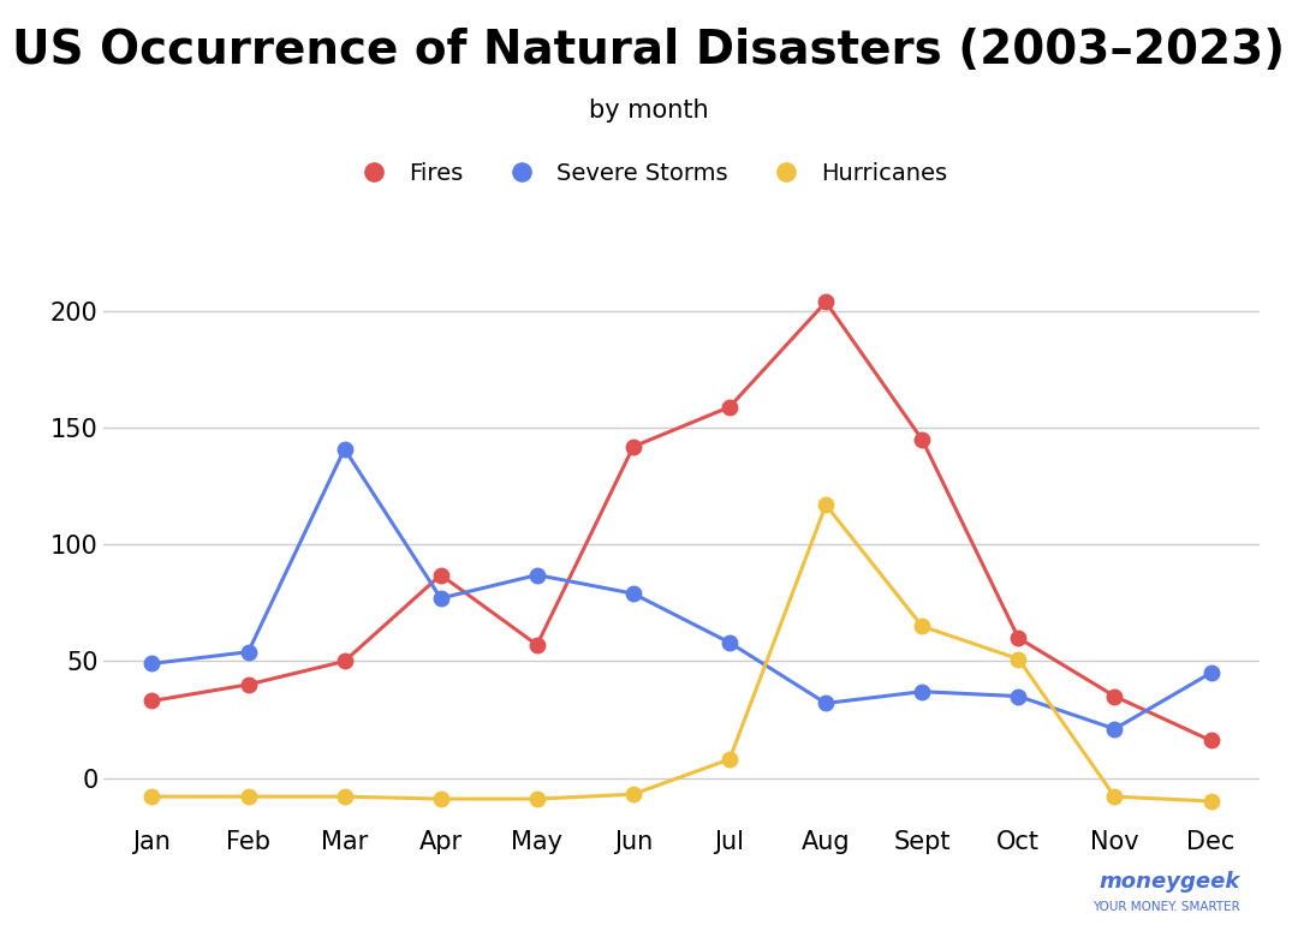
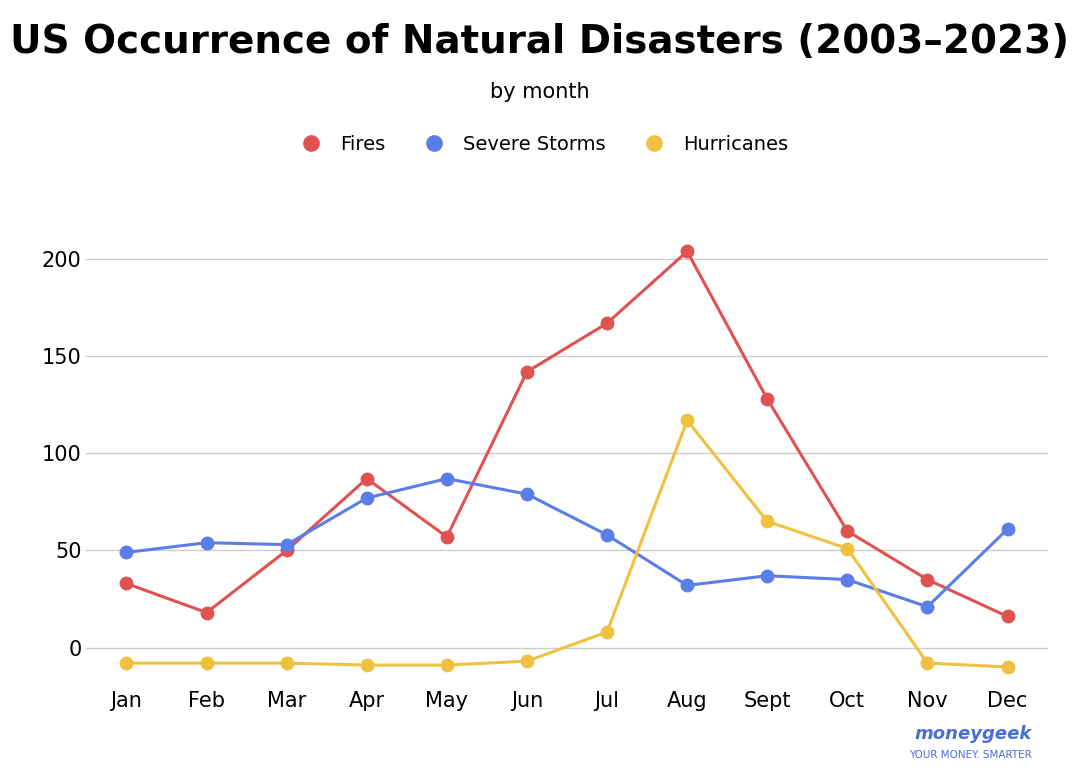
Fires/Feb: 40 -> 18
Severe Storms/Mar: 141 -> 53
Fires/Jul: 159 -> 167
Fires/Sept: 145 -> 128
Severe Storms/Dec: 45 -> 61
